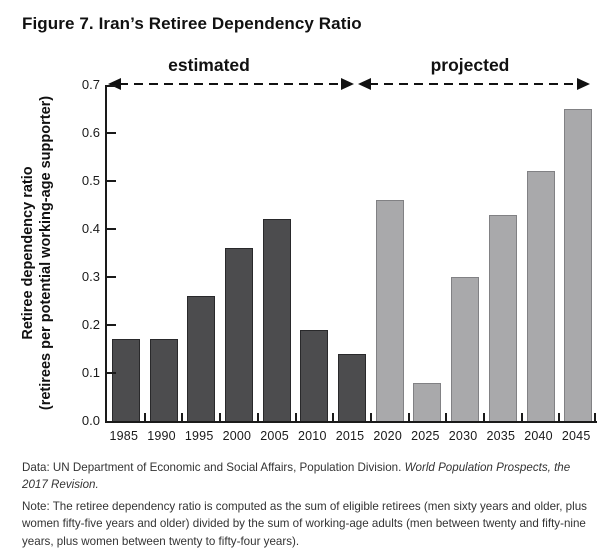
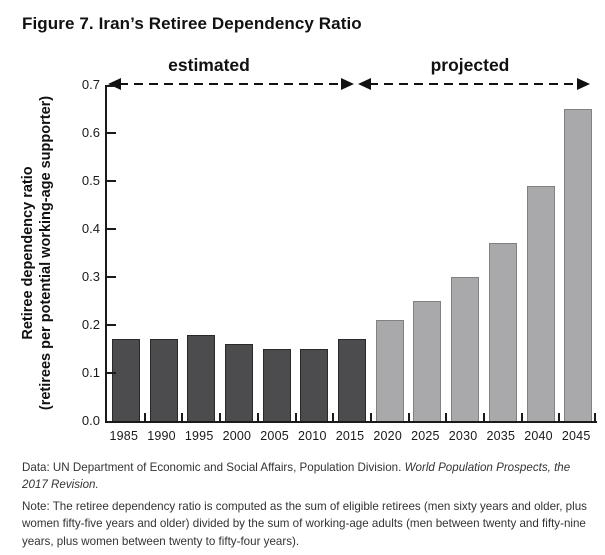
estimated/1995: 0.26 -> 0.18
estimated/2000: 0.36 -> 0.16
estimated/2005: 0.42 -> 0.15
estimated/2010: 0.19 -> 0.15
estimated/2015: 0.14 -> 0.17
projected/2020: 0.46 -> 0.21
projected/2025: 0.08 -> 0.25
projected/2035: 0.43 -> 0.37
projected/2040: 0.52 -> 0.49
